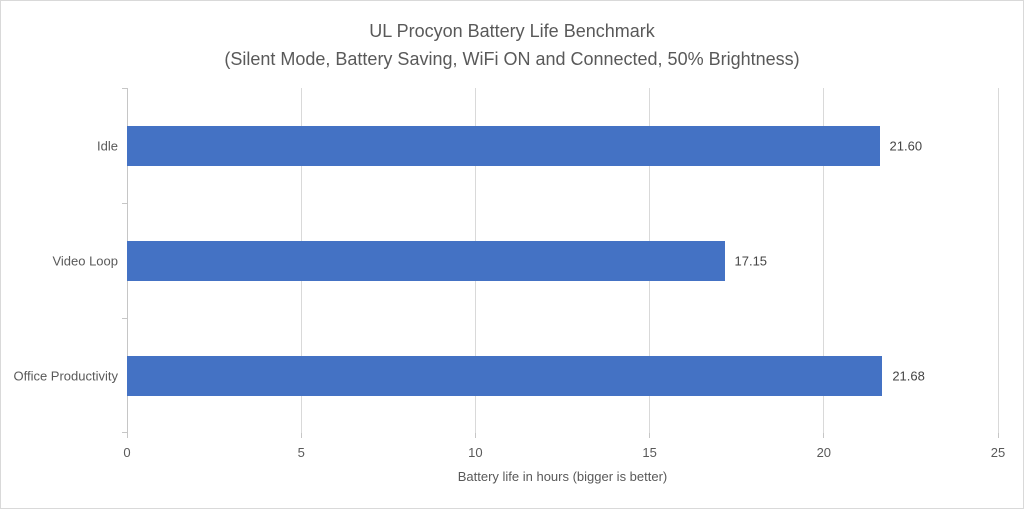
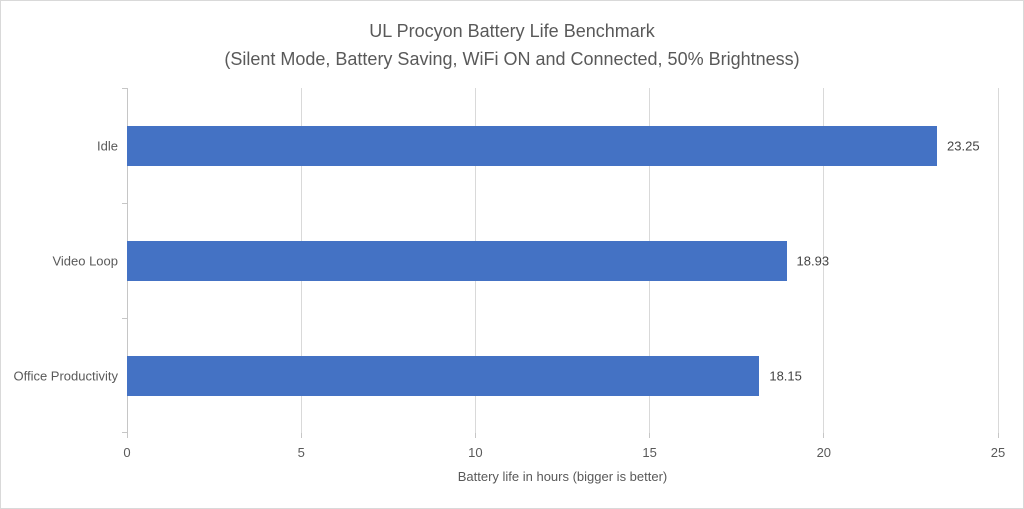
Idle: 21.60 -> 23.25
Video Loop: 17.15 -> 18.93
Office Productivity: 21.68 -> 18.15
